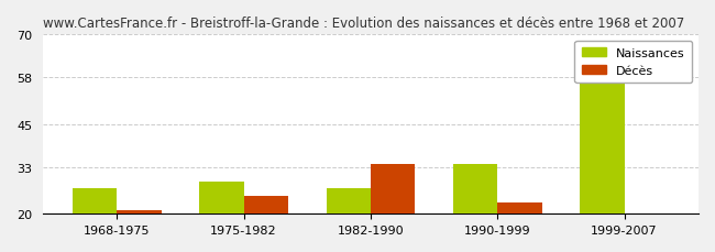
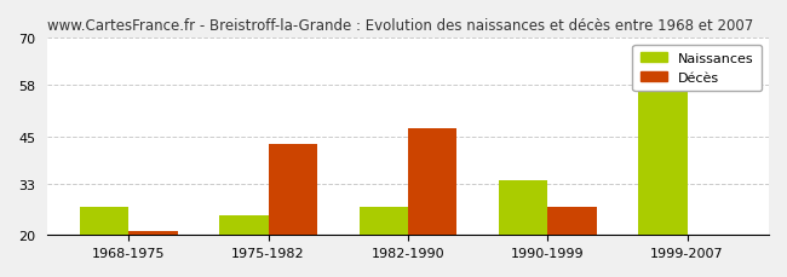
Naissances/1975-1982: 29 -> 25
Décès/1975-1982: 25 -> 43
Décès/1982-1990: 34 -> 47
Décès/1990-1999: 23 -> 27
